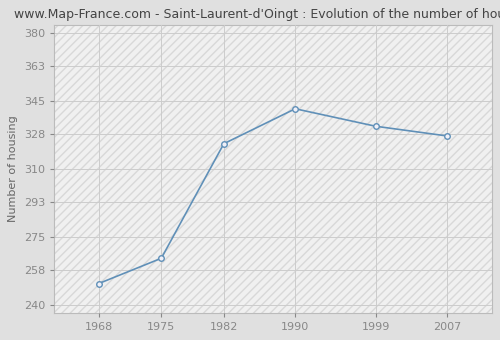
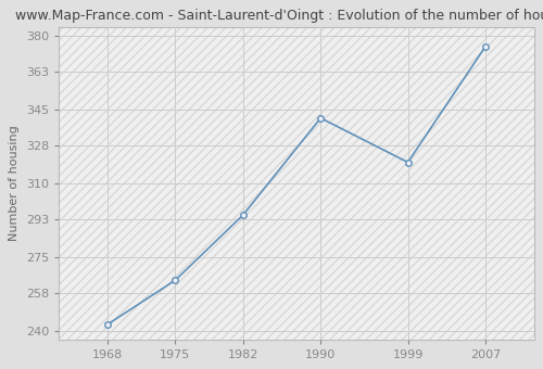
1968: 251 -> 243
1982: 323 -> 295
1999: 332 -> 320
2007: 327 -> 375
